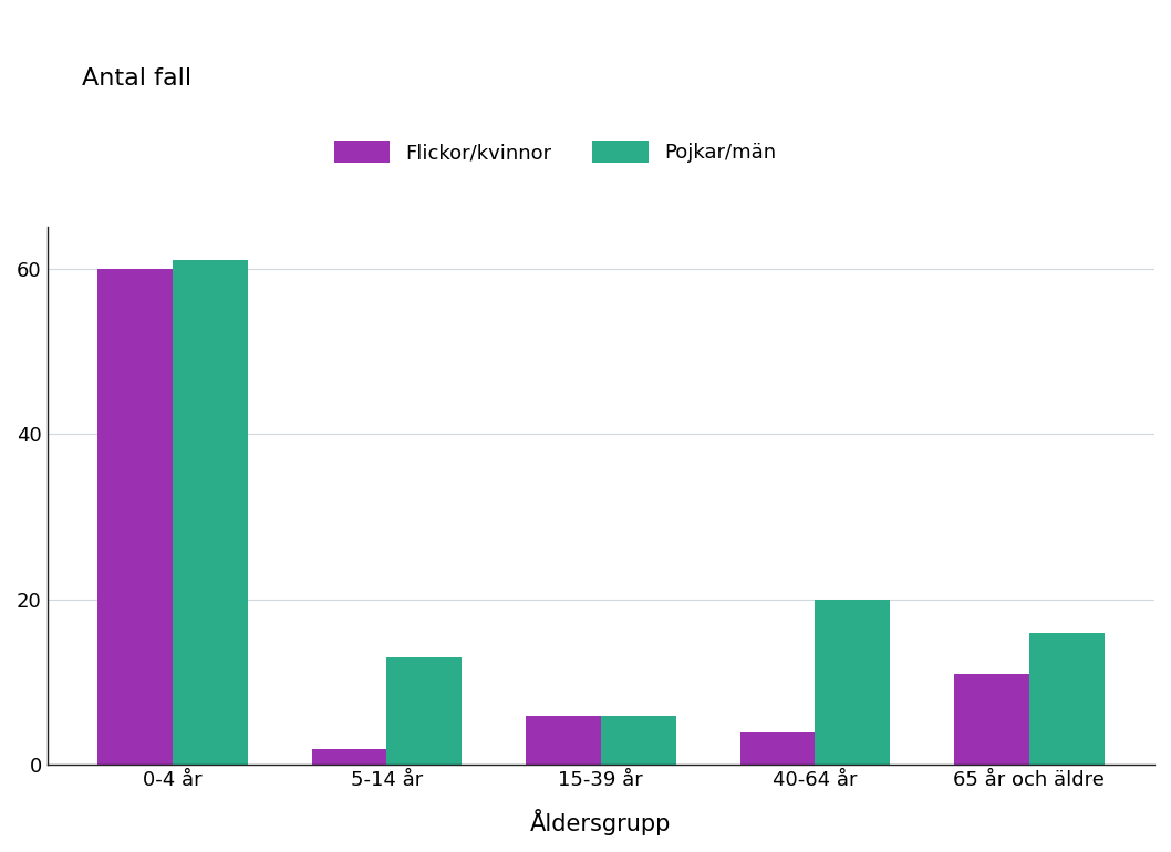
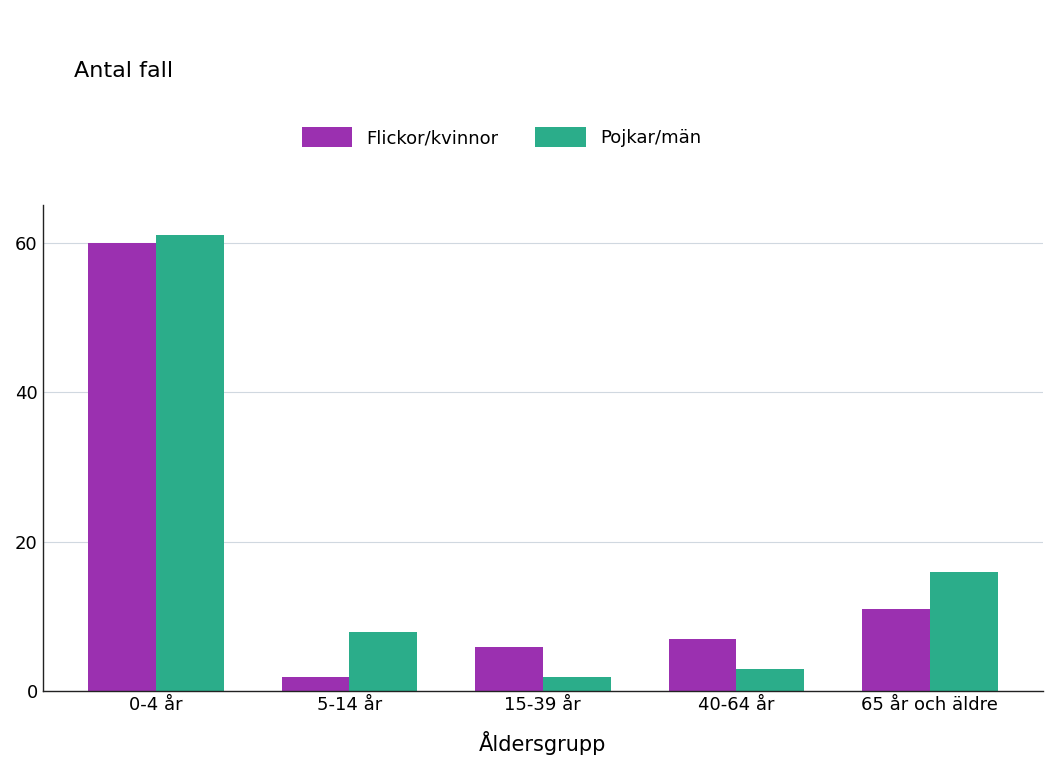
Pojkar/män/5-14 år: 13 -> 8
Pojkar/män/15-39 år: 6 -> 2
Flickor/kvinnor/40-64 år: 4 -> 7
Pojkar/män/40-64 år: 20 -> 3
